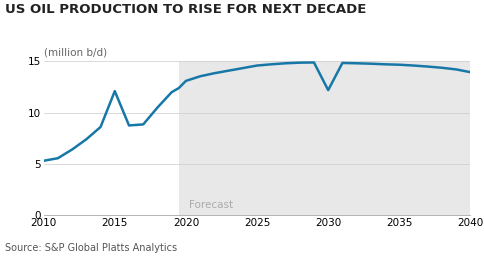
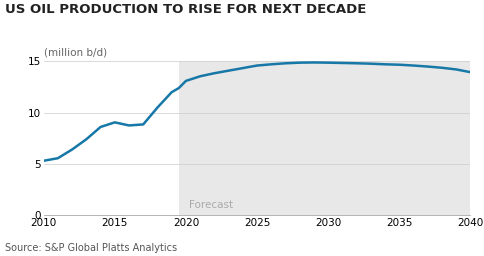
2015: 12.1 -> 9.1
2030: 12.2 -> 14.9
